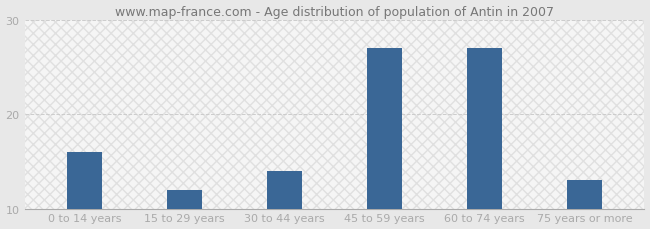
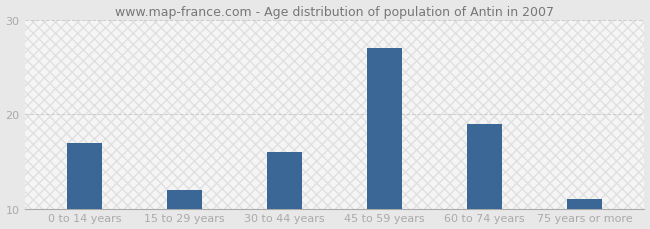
0 to 14 years: 16 -> 17
30 to 44 years: 14 -> 16
60 to 74 years: 27 -> 19
75 years or more: 13 -> 11
